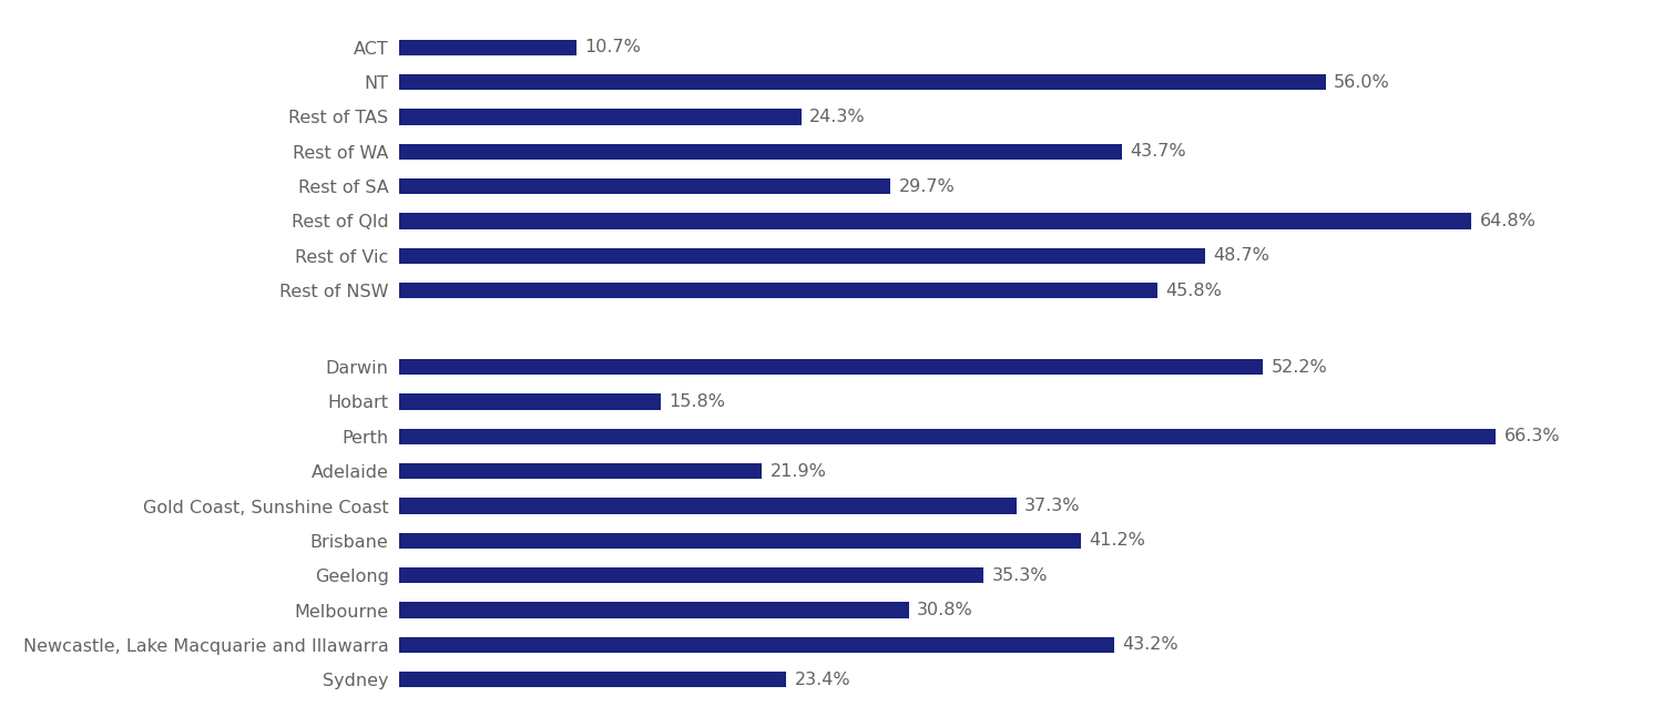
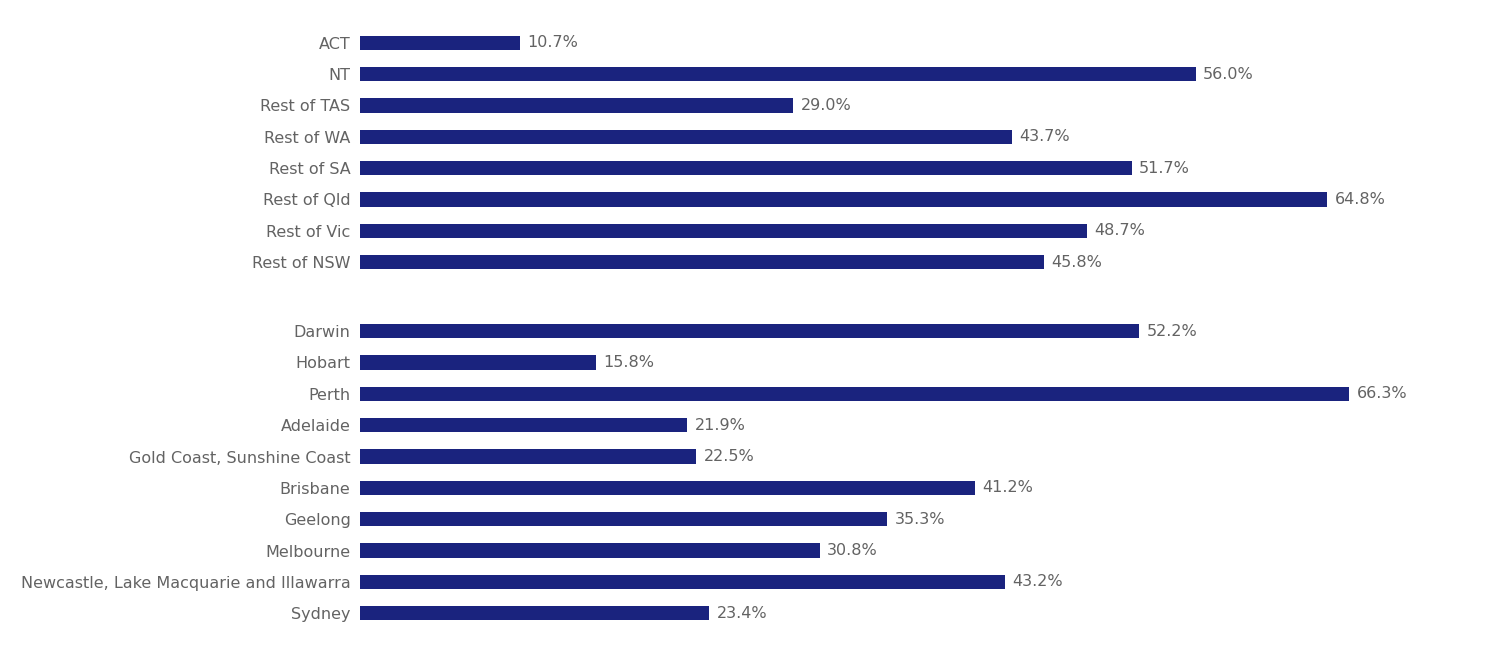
Rest of TAS: 24.3% -> 29.0%
Rest of SA: 29.7% -> 51.7%
Gold Coast, Sunshine Coast: 37.3% -> 22.5%
